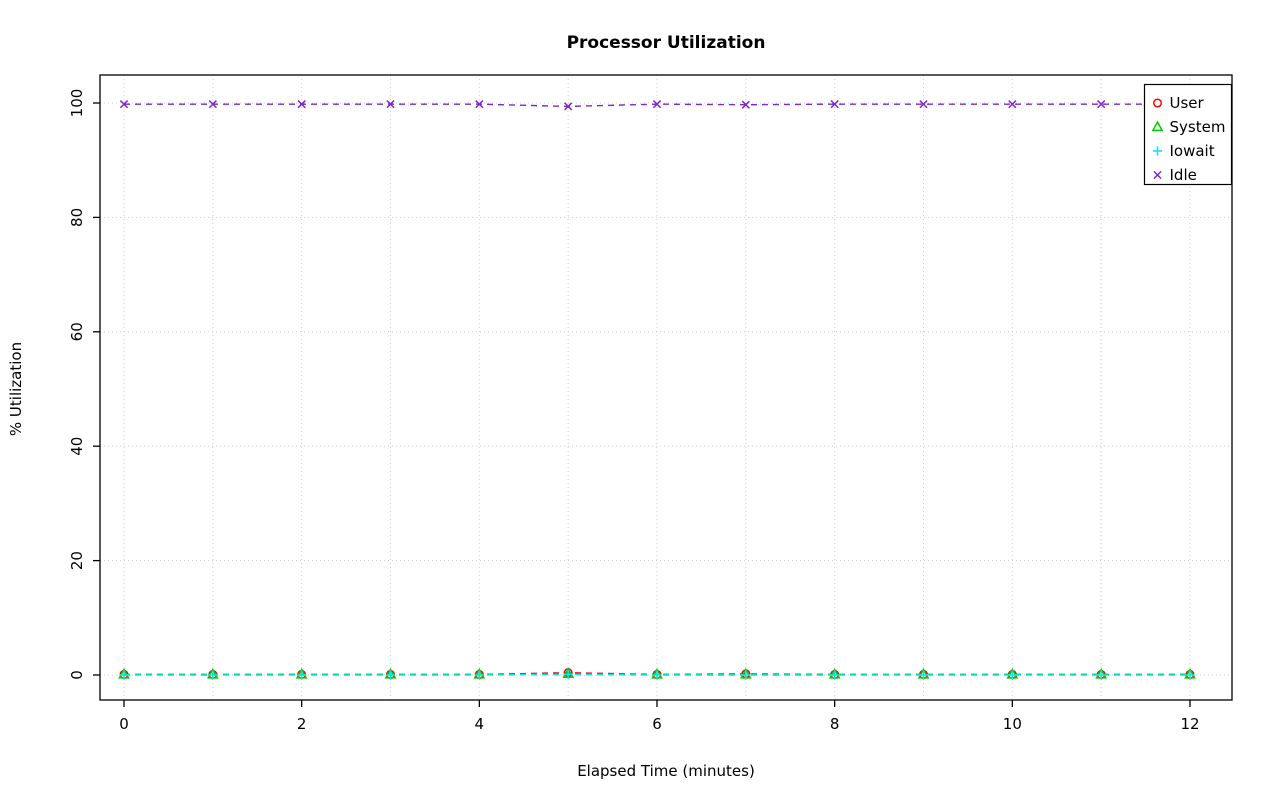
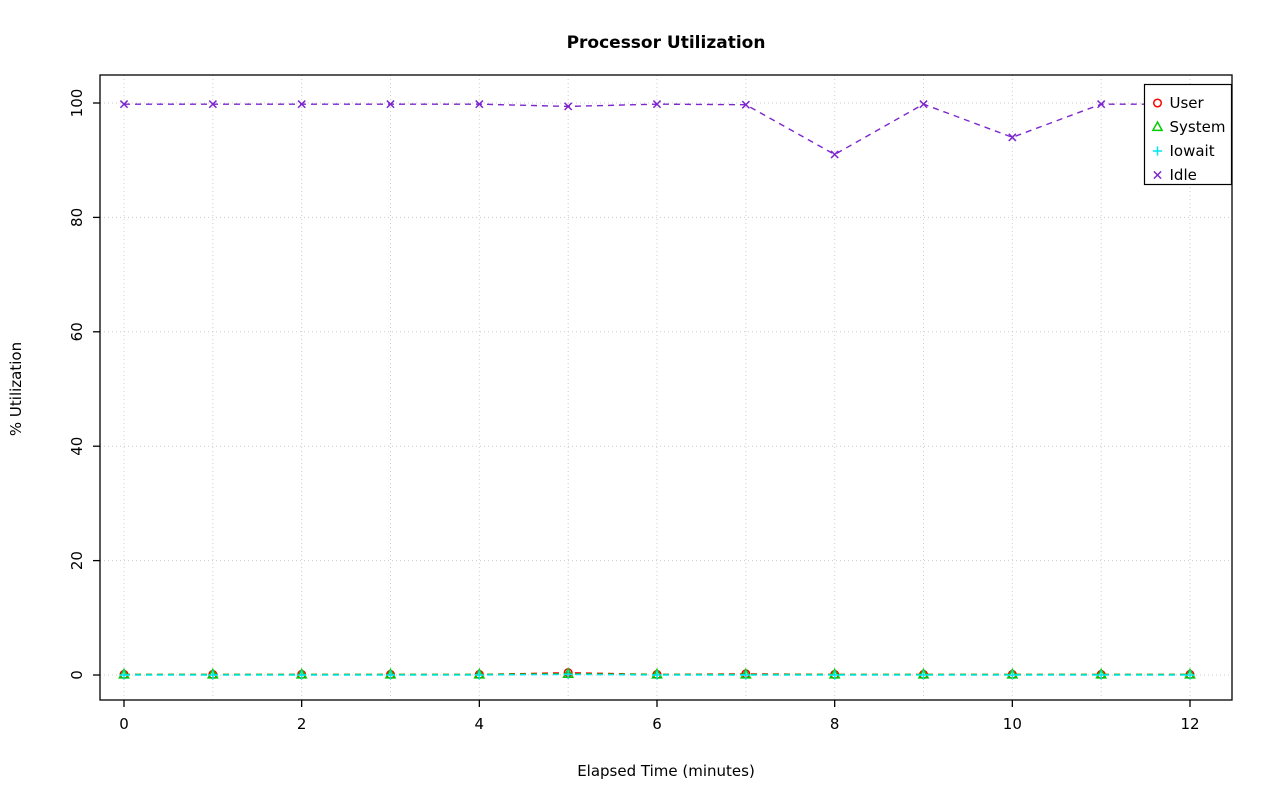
Idle/8: 100 -> 91
Idle/10: 100 -> 94
